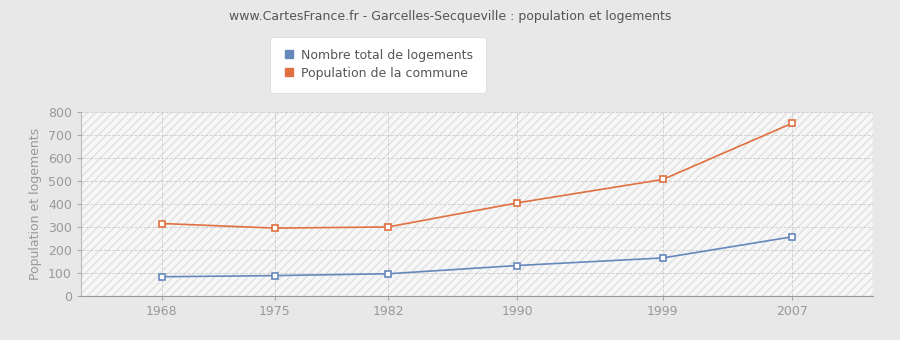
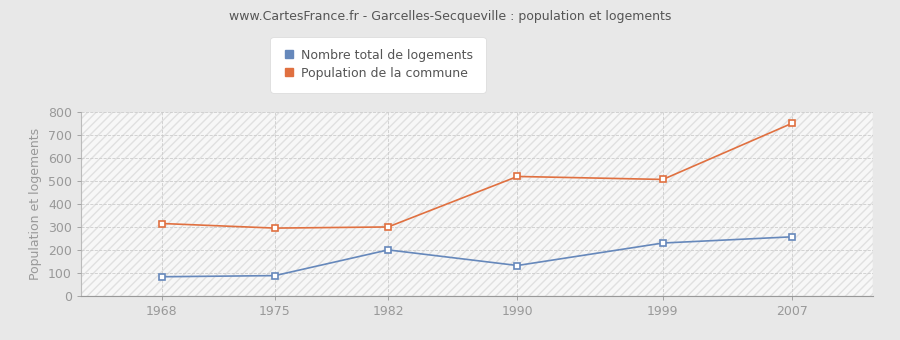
Nombre total de logements/1982: 96 -> 200
Population de la commune/1990: 405 -> 520
Nombre total de logements/1999: 165 -> 230
